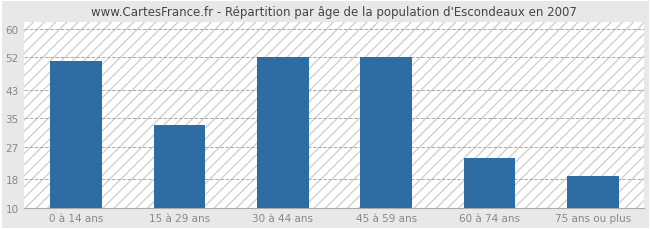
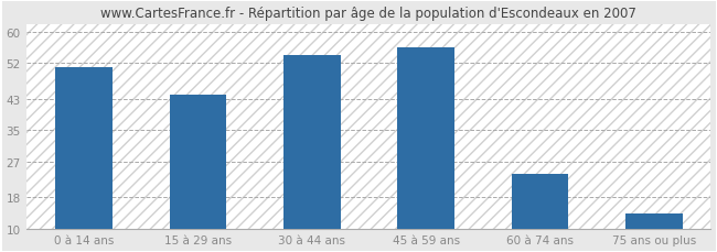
15 à 29 ans: 33 -> 44
30 à 44 ans: 52 -> 54
45 à 59 ans: 52 -> 56
75 ans ou plus: 19 -> 14
